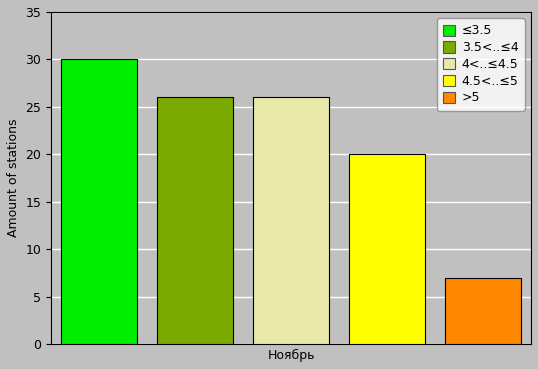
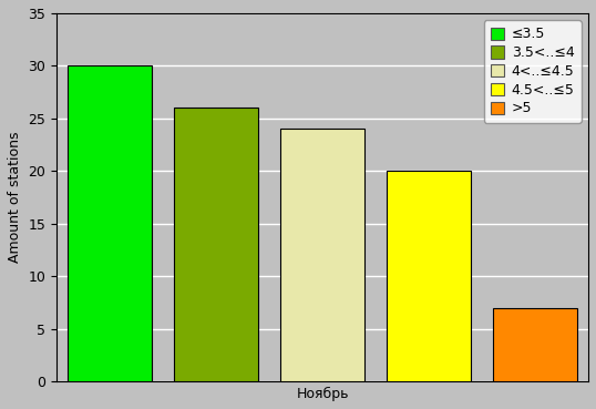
Ноябрь: 26 -> 24
